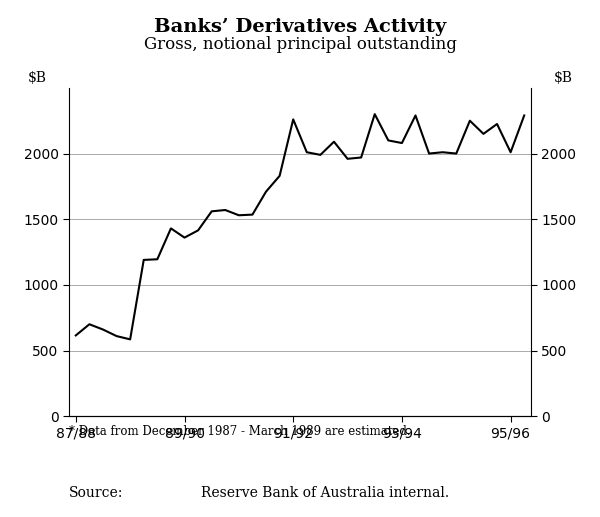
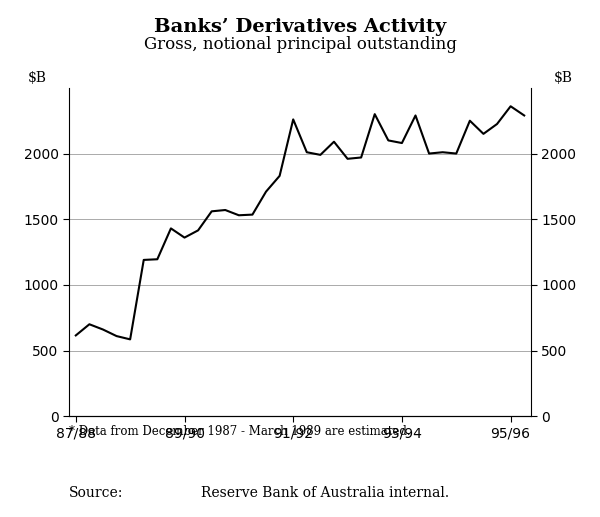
95/96: 2010 -> 2360
